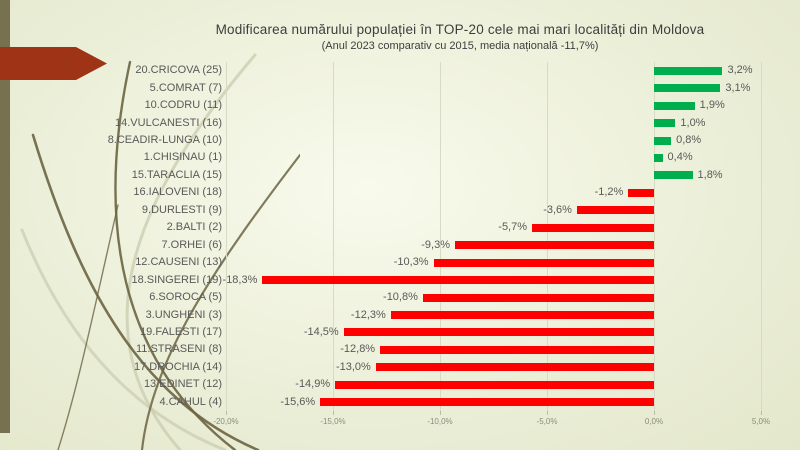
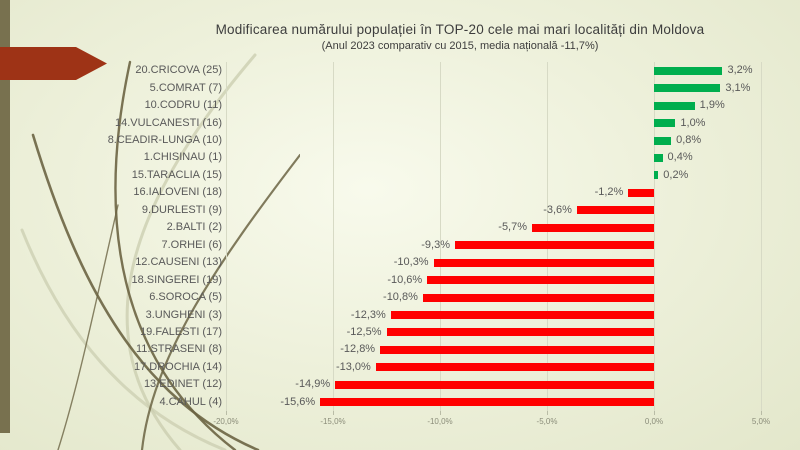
15.TARACLIA (15): 1,8% -> 0,2%
18.SINGEREI (19): -18,3% -> -10,6%
19.FALESTI (17): -14,5% -> -12,5%
